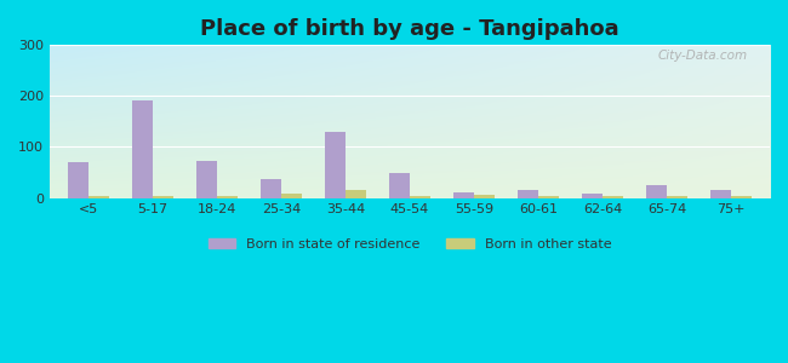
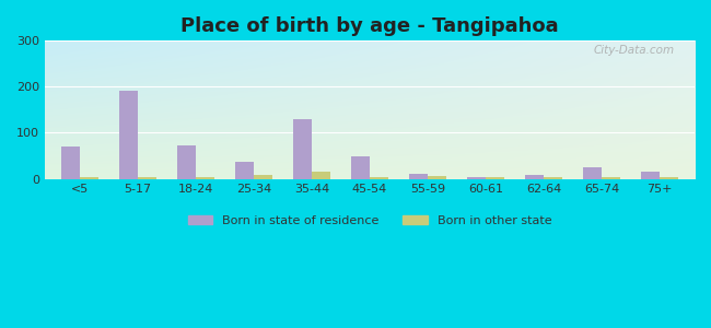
Born in state of residence/60-61: 15 -> 3
